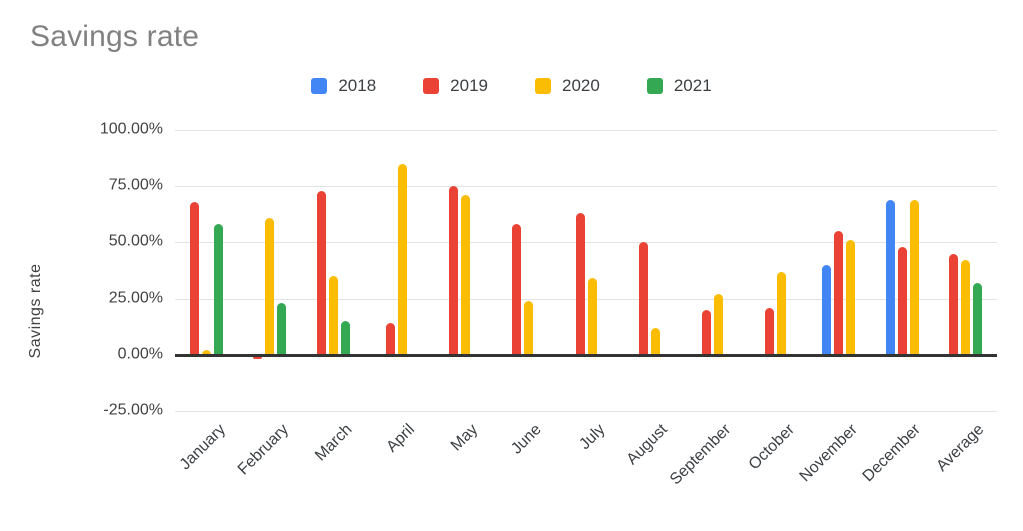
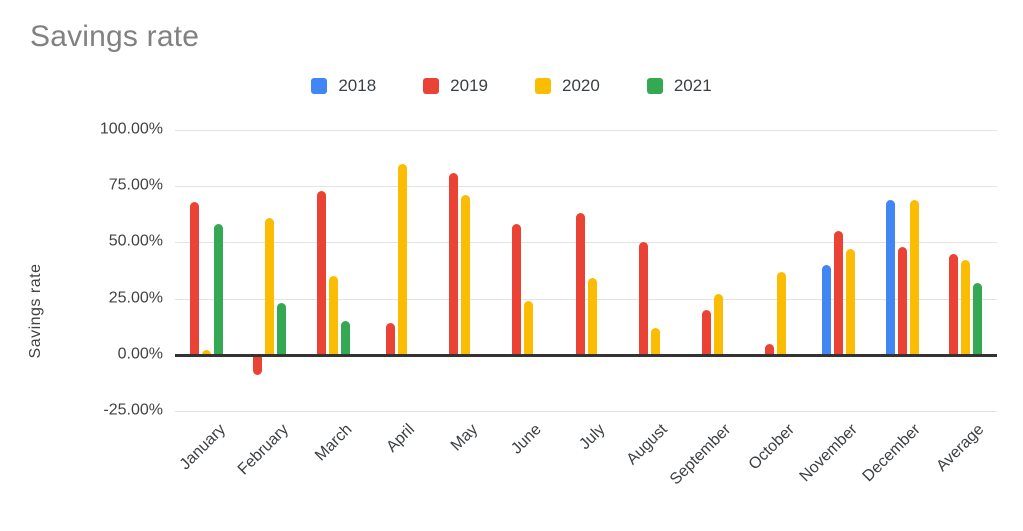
2019/February: -1% -> -8%
2019/May: 75% -> 81%
2019/October: 21% -> 5%
2020/November: 51% -> 47%
